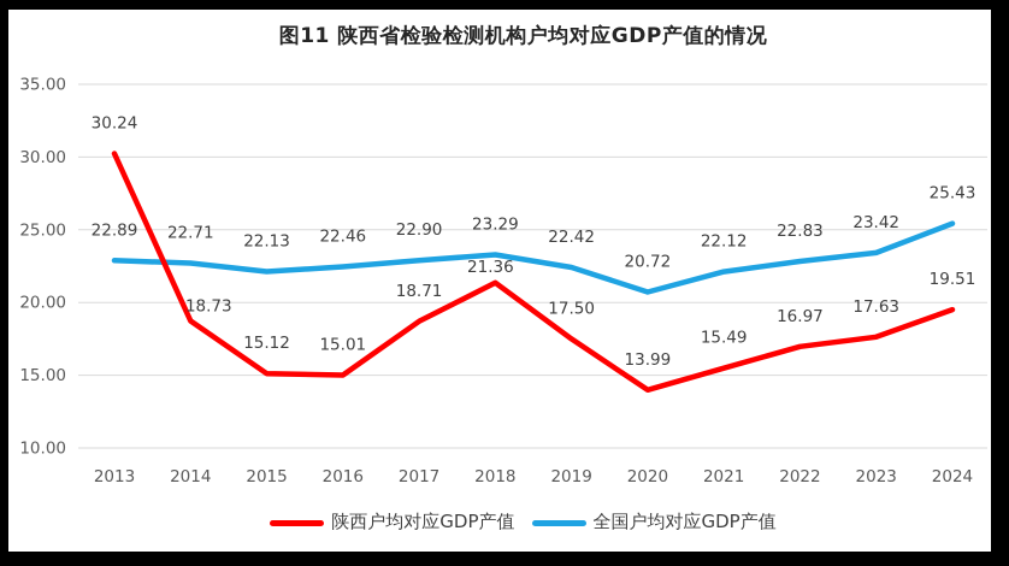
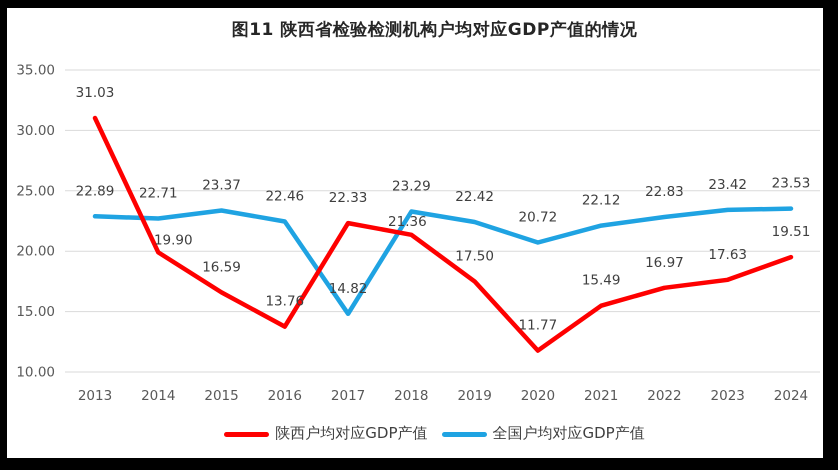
陕西户均对应GDP产值/2013: 30.24 -> 31.03
陕西户均对应GDP产值/2014: 18.73 -> 19.90
陕西户均对应GDP产值/2015: 15.12 -> 16.59
全国户均对应GDP产值/2015: 22.13 -> 23.37
陕西户均对应GDP产值/2016: 15.01 -> 13.76
陕西户均对应GDP产值/2017: 18.71 -> 22.33
全国户均对应GDP产值/2017: 22.90 -> 14.82
陕西户均对应GDP产值/2020: 13.99 -> 11.77
全国户均对应GDP产值/2024: 25.43 -> 23.53
